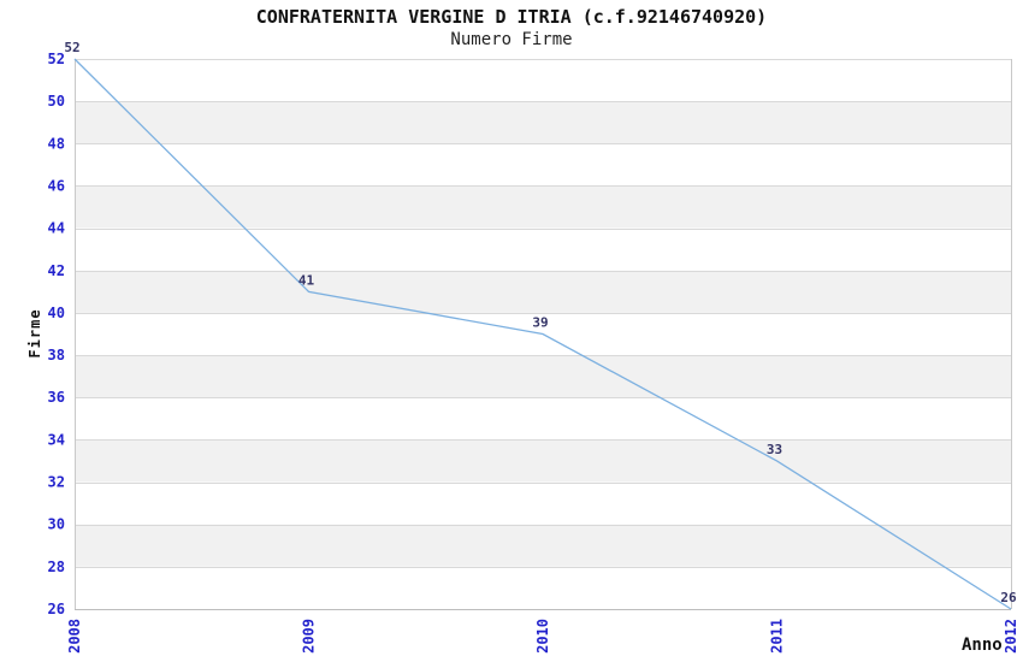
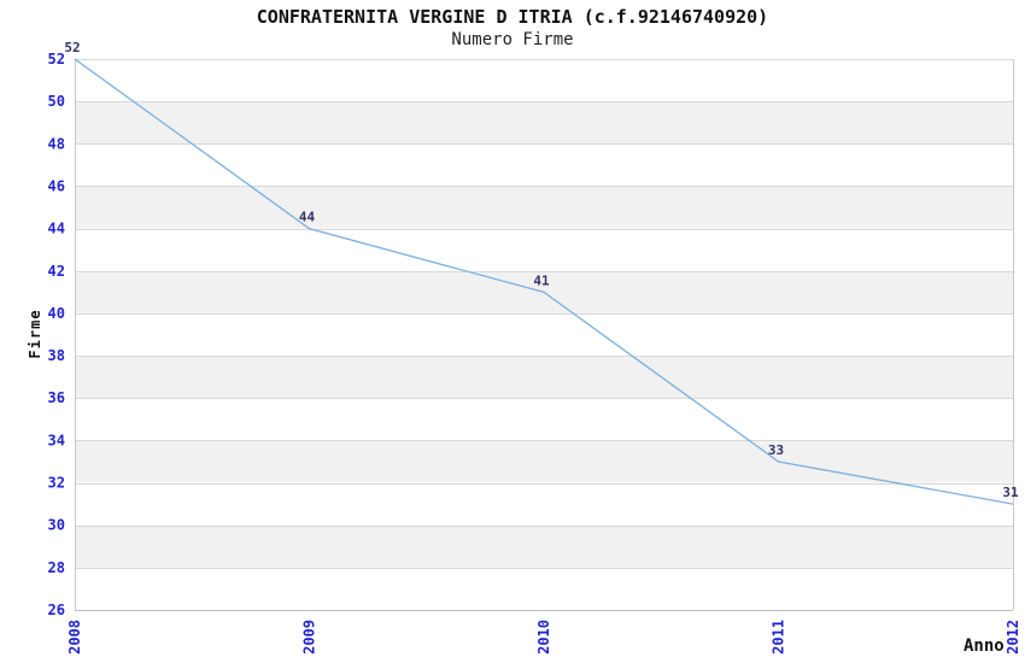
2009: 41 -> 44
2010: 39 -> 41
2012: 26 -> 31
